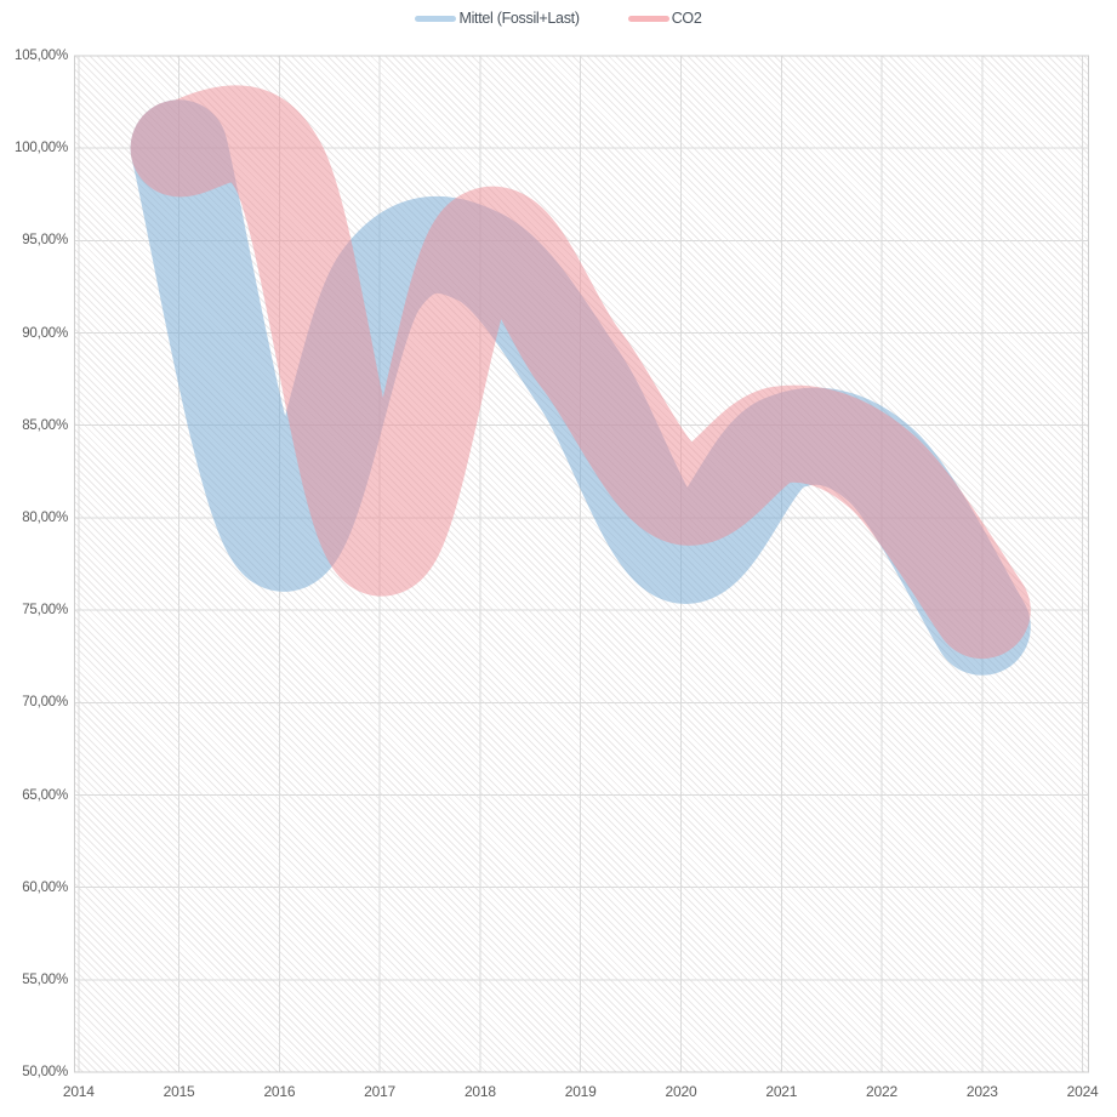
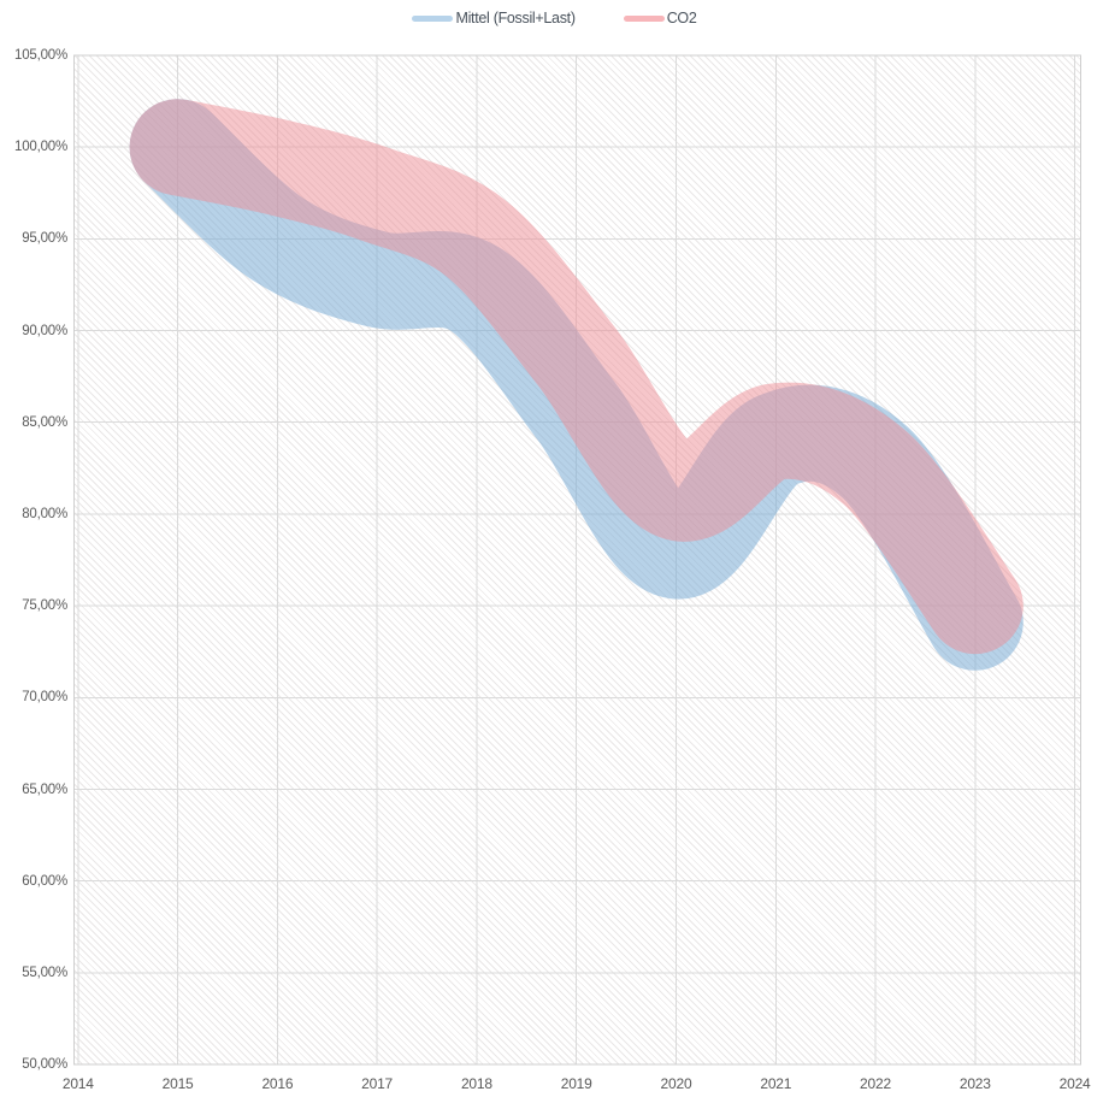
Mittel (Fossil+Last)/2016: 78,7% -> 95,0%
CO2/2017: 78,4% -> 97,4%
Mittel (Fossil+Last)/2018: 94,1% -> 92,2%
Mittel (Fossil+Last)/2019: 87,4% -> 85,6%
